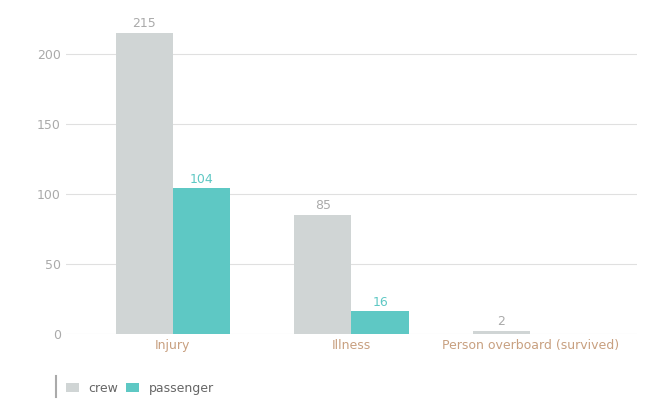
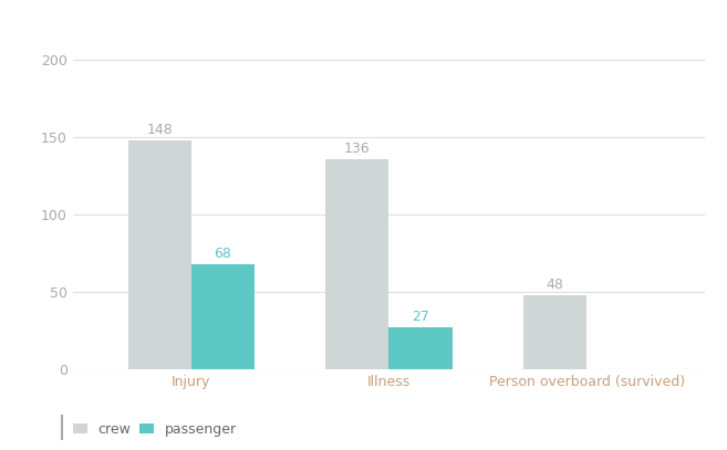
crew/Injury: 215 -> 148
passenger/Injury: 104 -> 68
crew/Illness: 85 -> 136
passenger/Illness: 16 -> 27
crew/Person overboard (survived): 2 -> 48
